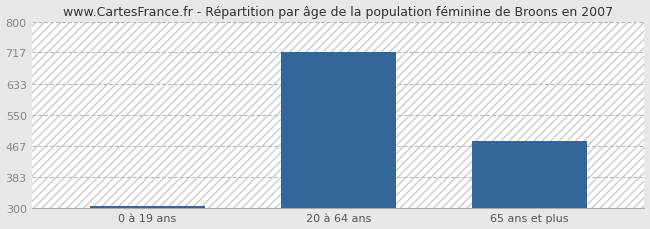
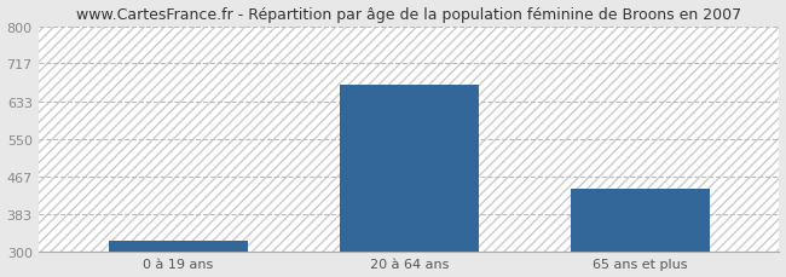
0 à 19 ans: 305 -> 325
20 à 64 ans: 717 -> 670
65 ans et plus: 480 -> 440
